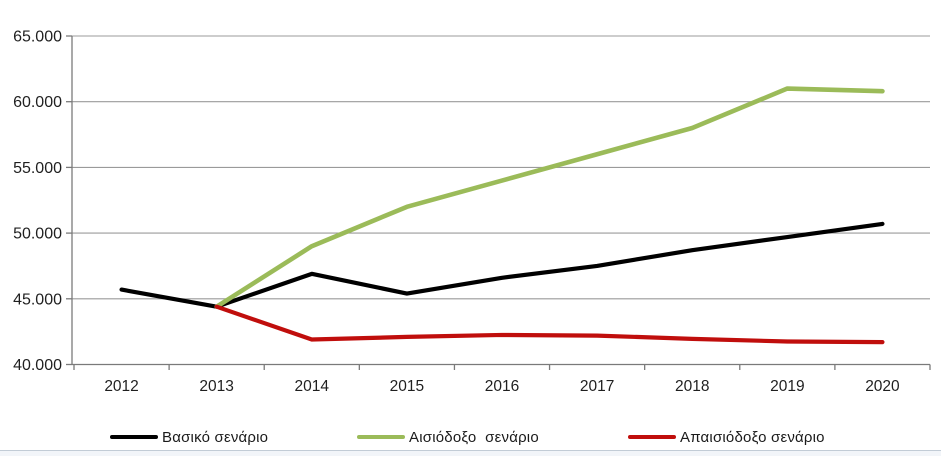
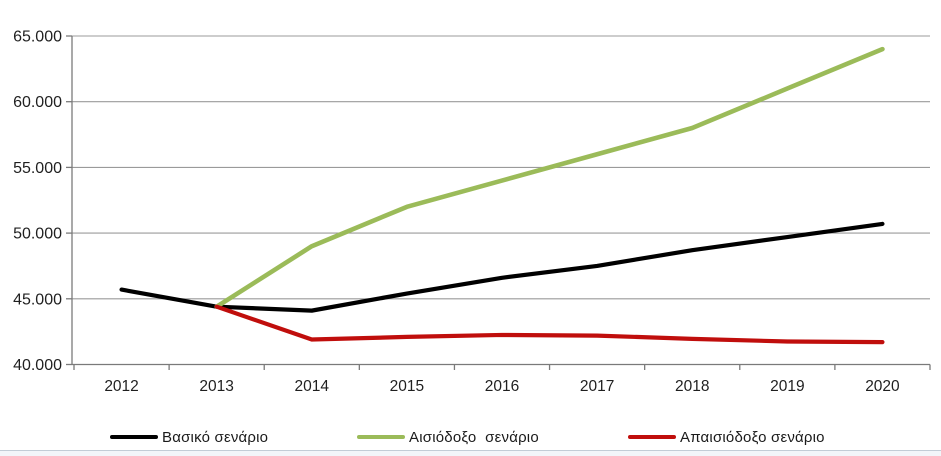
Βασικό σενάριο/2014: 46900 -> 44100
Αισιόδοξο σενάριο/2020: 60800 -> 64000
